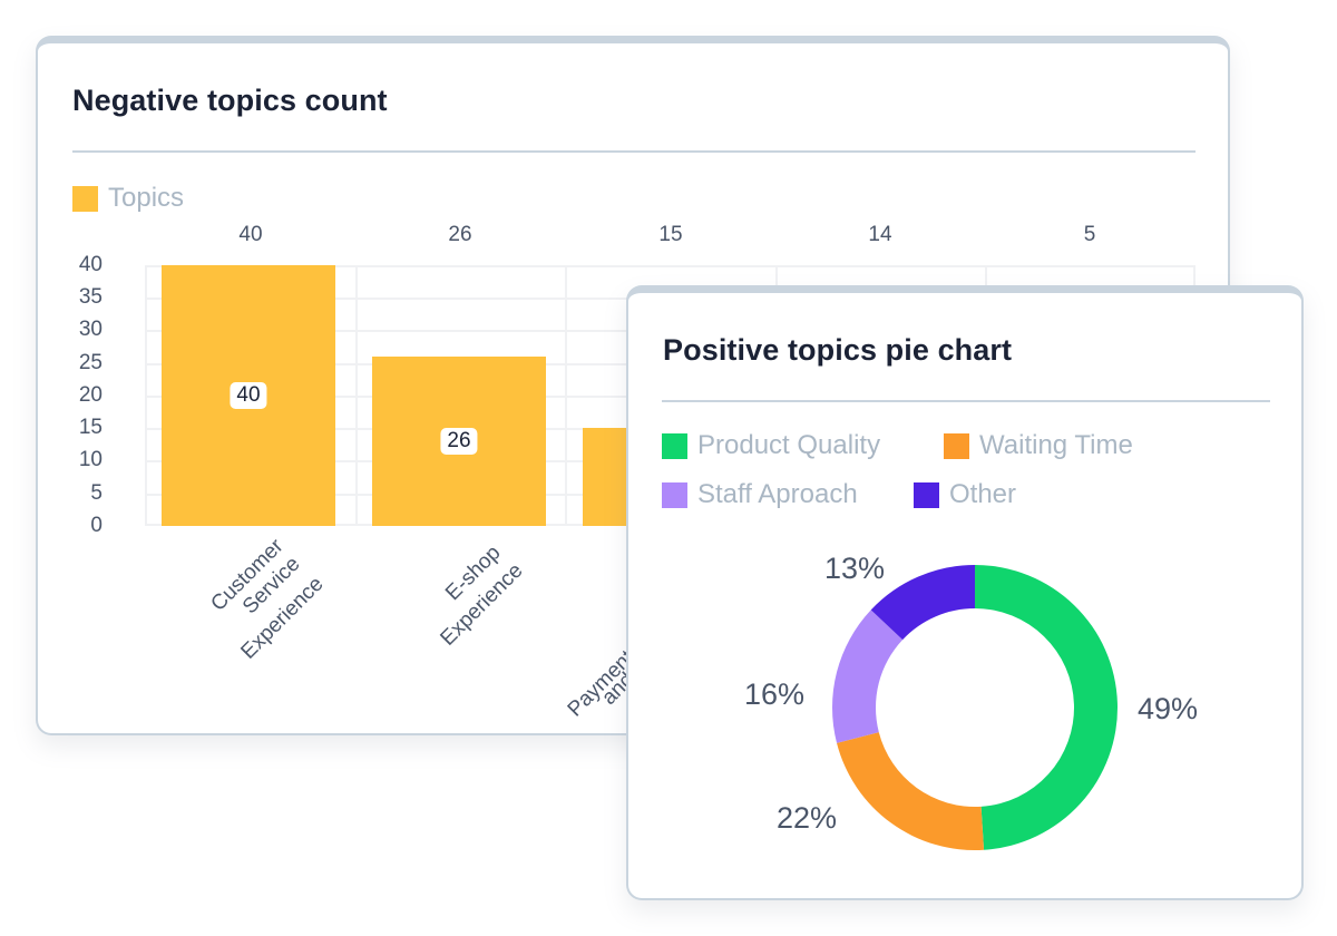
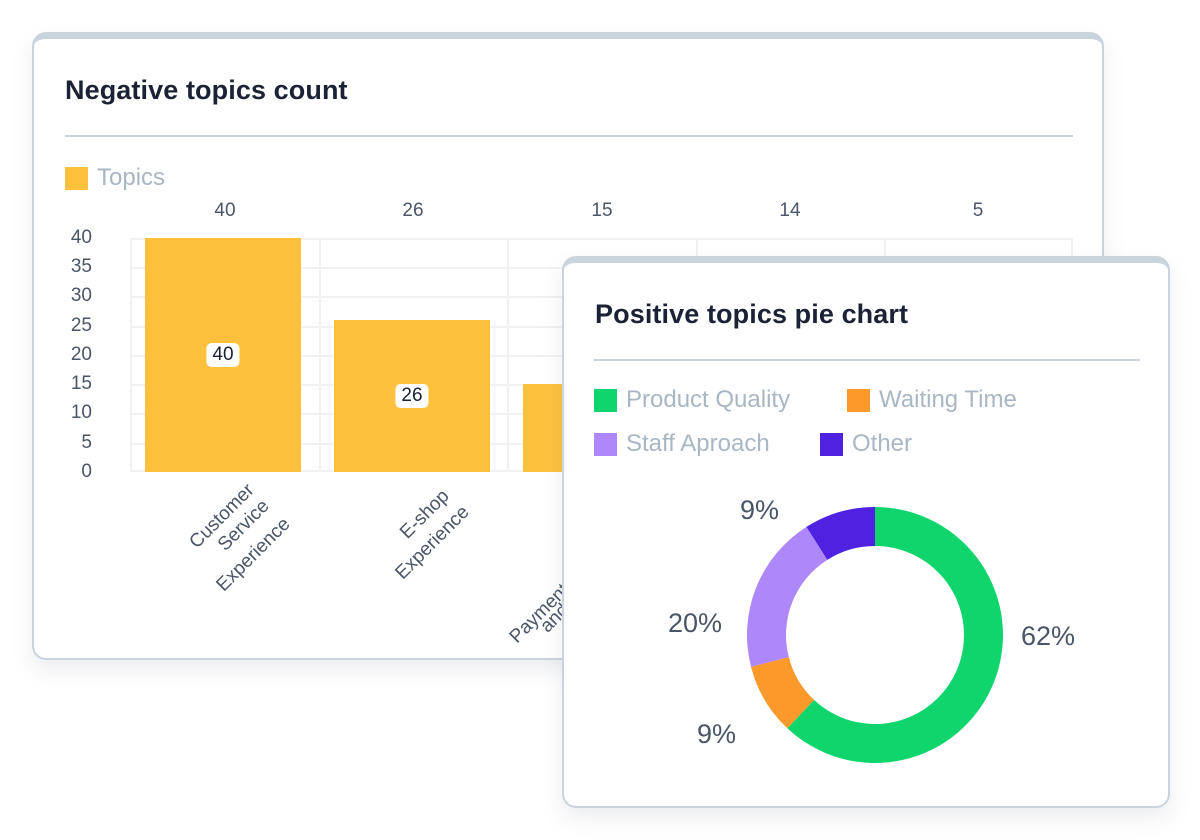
Positive topics pie chart/Product Quality: 49% -> 62%
Positive topics pie chart/Waiting Time: 22% -> 9%
Positive topics pie chart/Staff Aproach: 16% -> 20%
Positive topics pie chart/Other: 13% -> 9%
